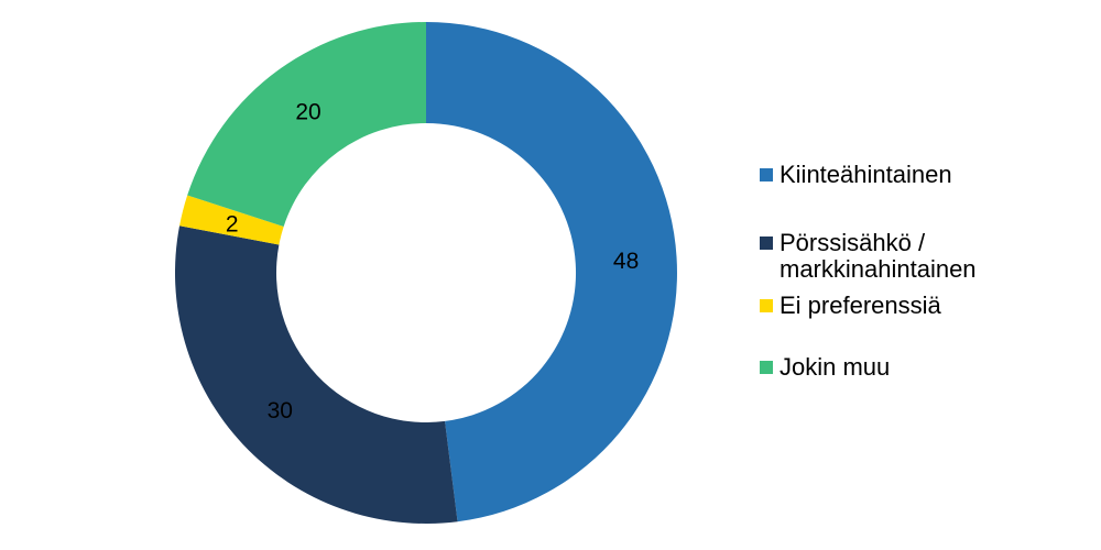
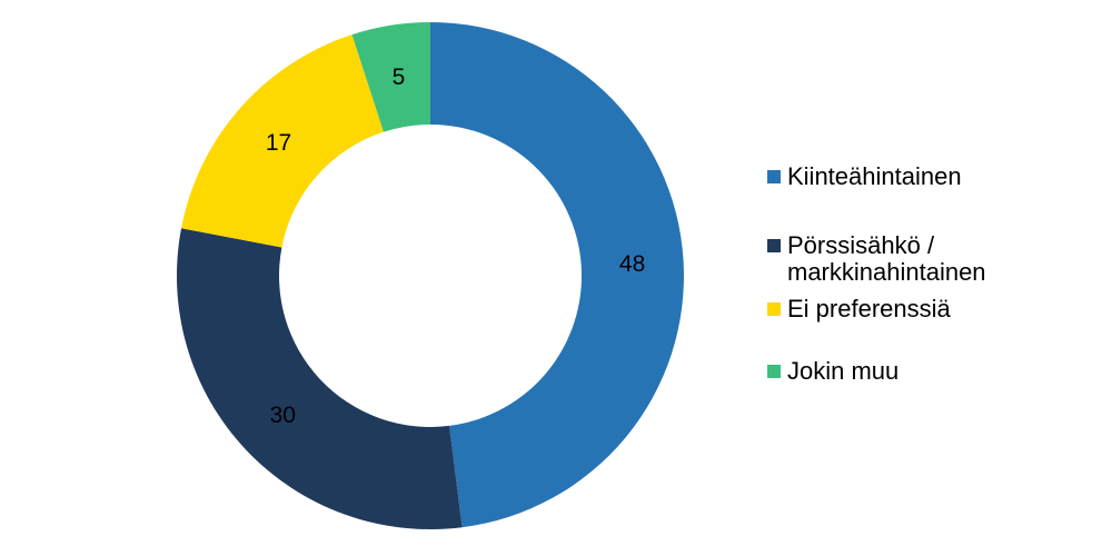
Ei preferenssiä: 2 -> 17
Jokin muu: 20 -> 5
